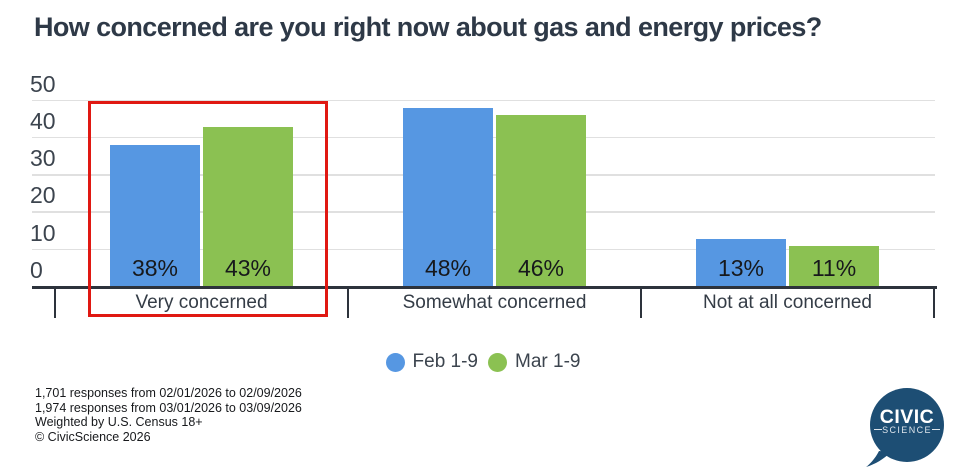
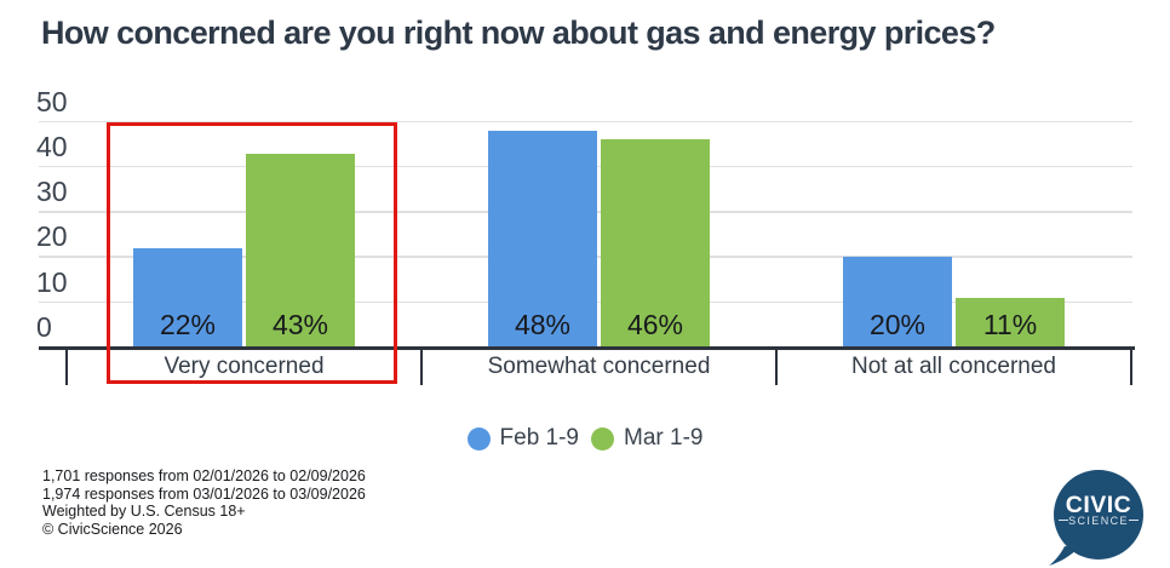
Feb 1-9/Very concerned: 38% -> 22%
Feb 1-9/Not at all concerned: 13% -> 20%
